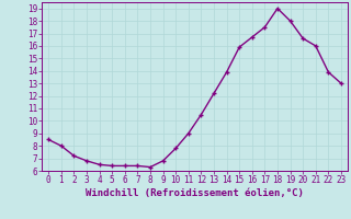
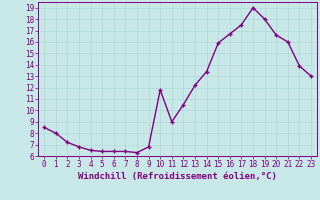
10: 7.8 -> 11.8
14: 13.9 -> 13.4
